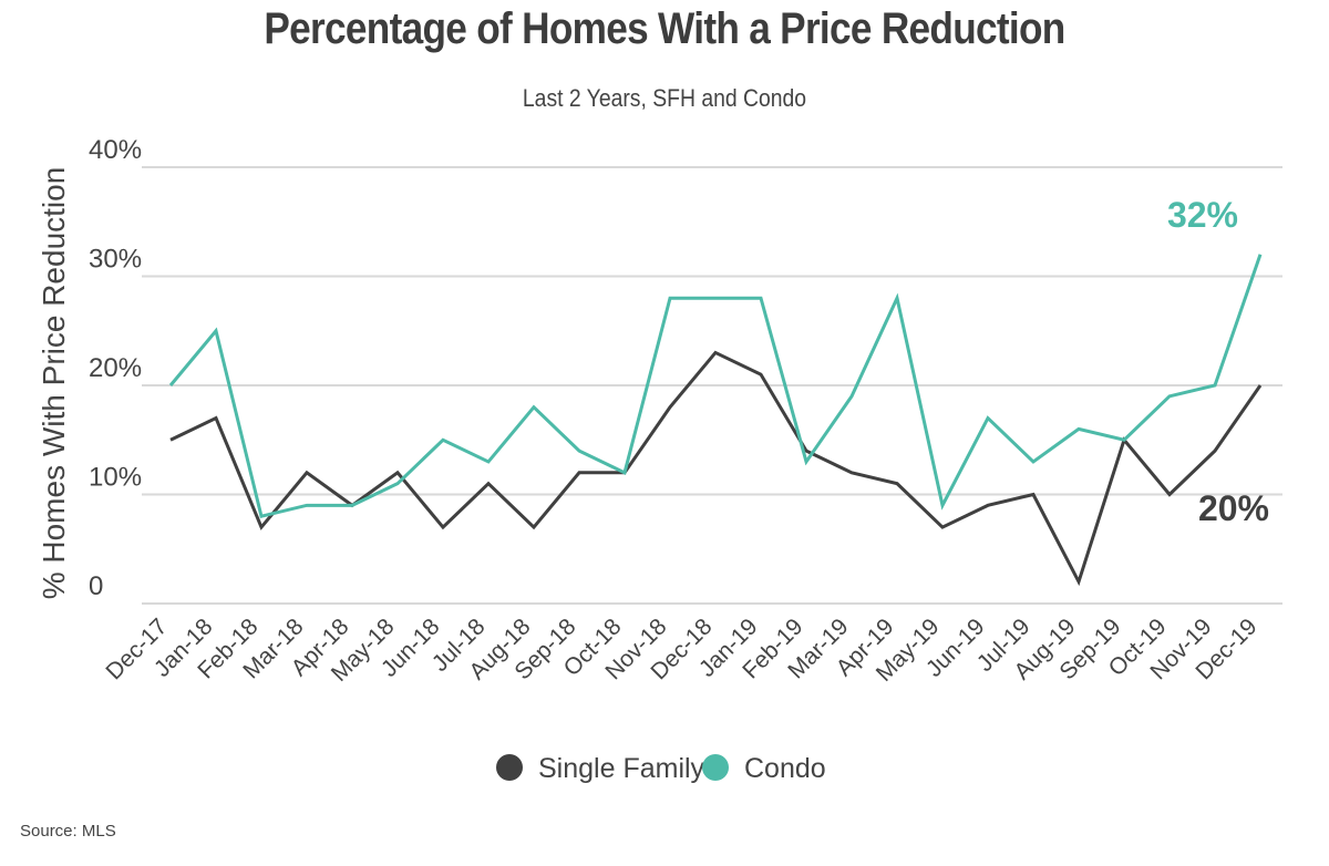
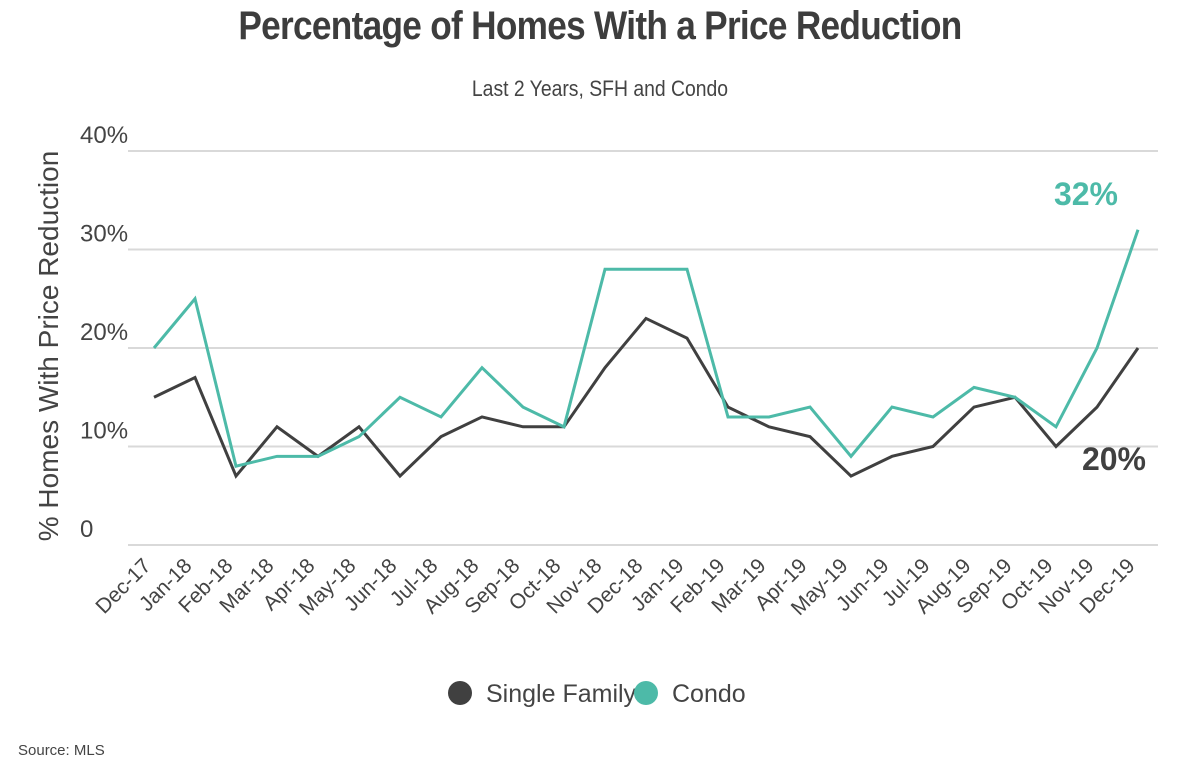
Single Family/Aug-18: 7% -> 13%
Condo/Mar-19: 19% -> 13%
Condo/Apr-19: 28% -> 14%
Condo/Jun-19: 17% -> 14%
Single Family/Aug-19: 2% -> 14%
Condo/Oct-19: 19% -> 12%
